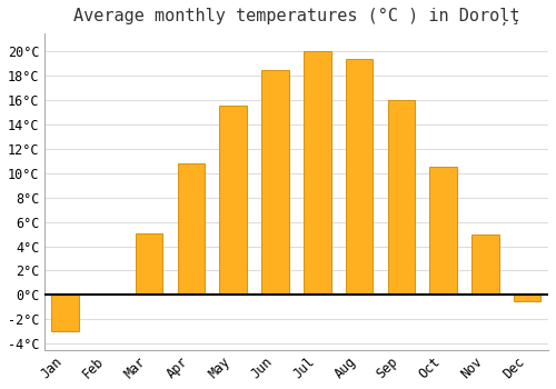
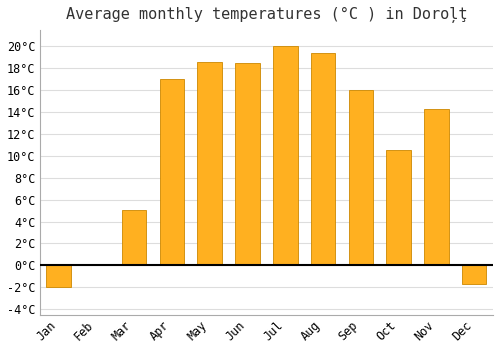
Jan: -3.0°C -> -2.0°C
Apr: 10.8°C -> 17.0°C
May: 15.6°C -> 18.6°C
Nov: 5.0°C -> 14.3°C
Dec: -0.5°C -> -1.7°C
